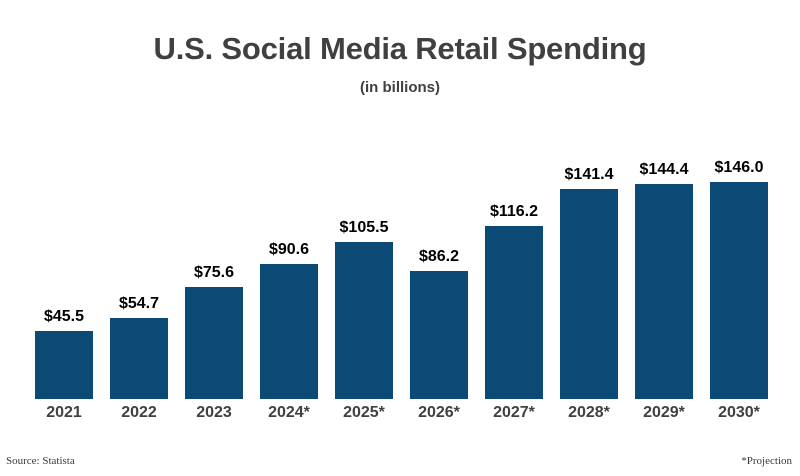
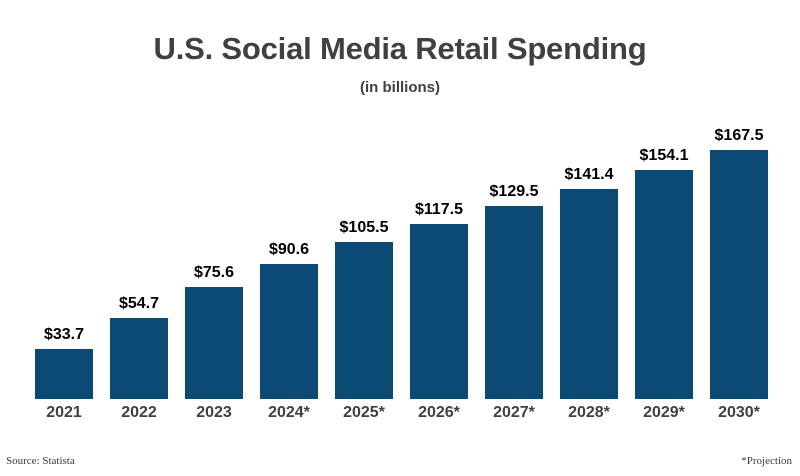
2021: $45.5 -> $33.7
2026*: $86.2 -> $117.5
2027*: $116.2 -> $129.5
2029*: $144.4 -> $154.1
2030*: $146.0 -> $167.5
